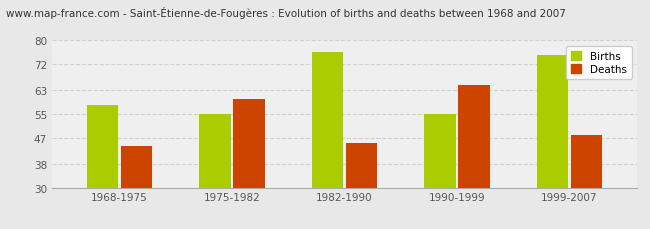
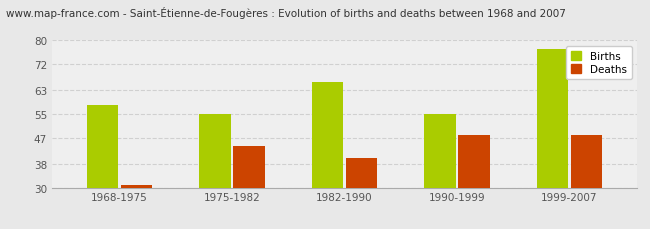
Deaths/1968-1975: 44 -> 31
Deaths/1975-1982: 60 -> 44
Births/1982-1990: 76 -> 66
Deaths/1982-1990: 45 -> 40
Deaths/1990-1999: 65 -> 48
Births/1999-2007: 75 -> 77
